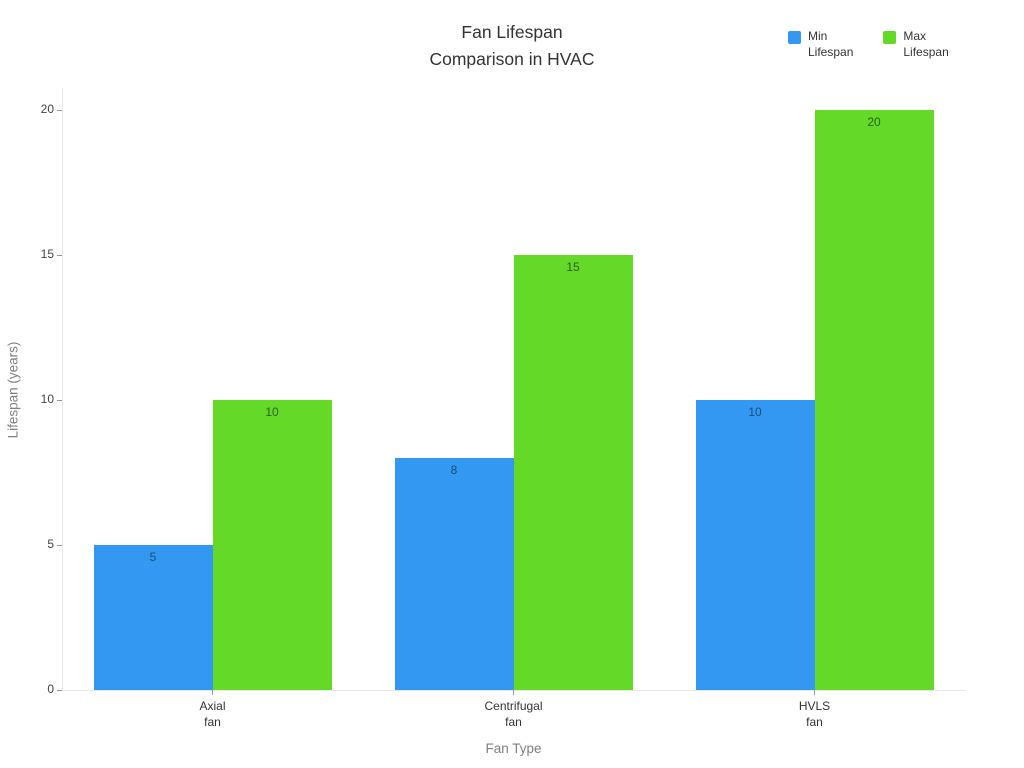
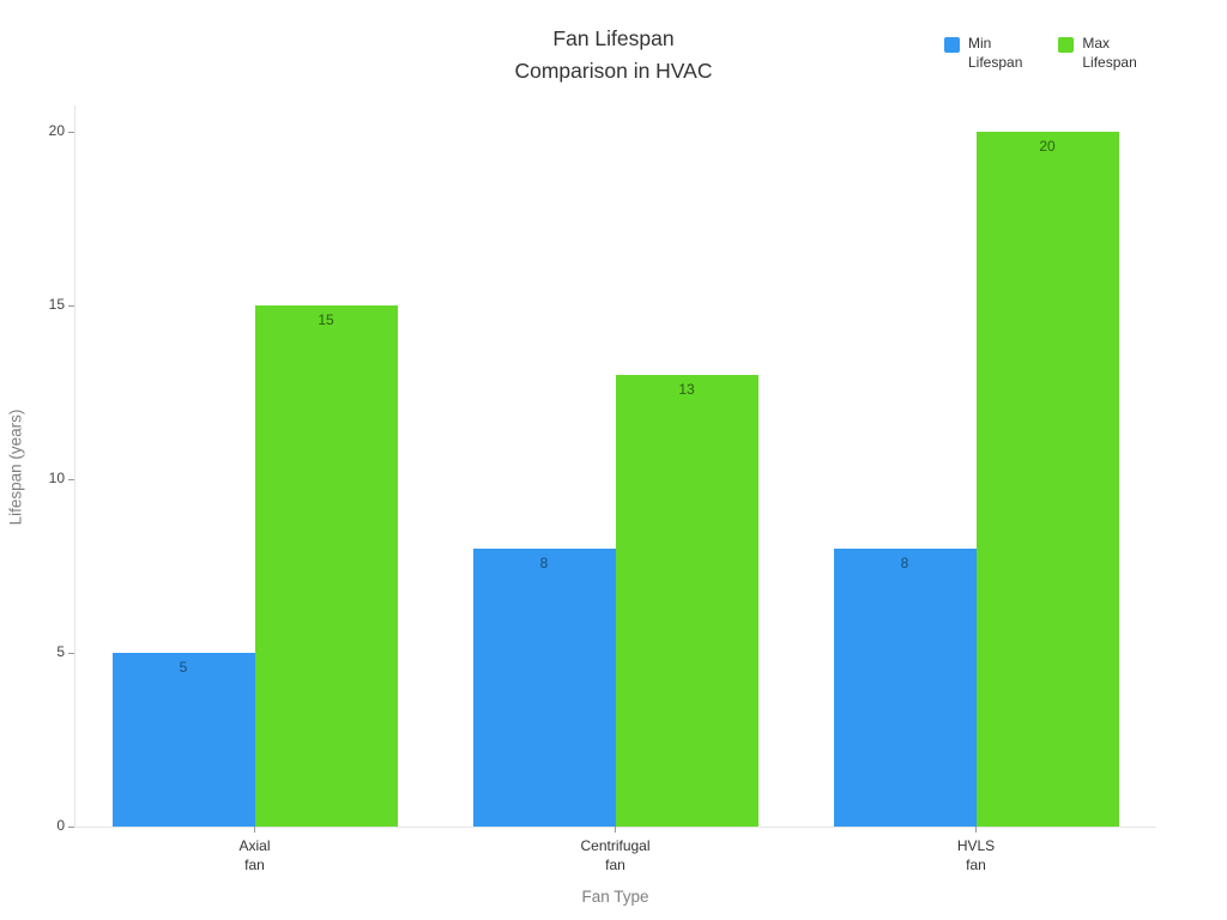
Max Lifespan/Axial fan: 10 -> 15
Max Lifespan/Centrifugal fan: 15 -> 13
Min Lifespan/HVLS fan: 10 -> 8
